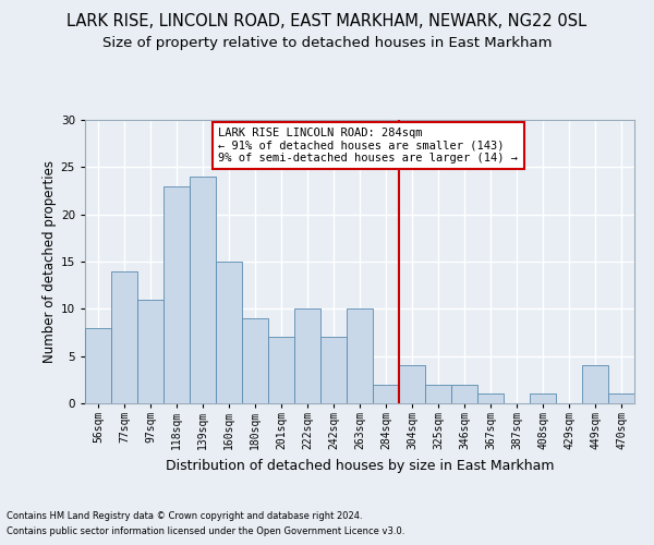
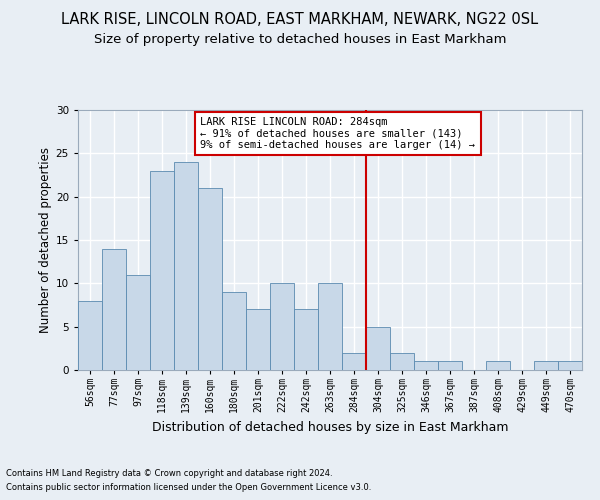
160sqm: 15 -> 21
304sqm: 4 -> 5
346sqm: 2 -> 1
449sqm: 4 -> 1
